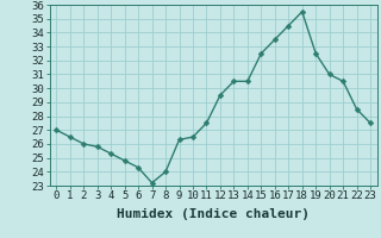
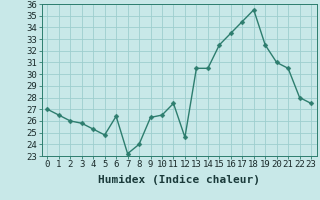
6: 24.3 -> 26.4
12: 29.5 -> 24.6
22: 28.5 -> 28.0
